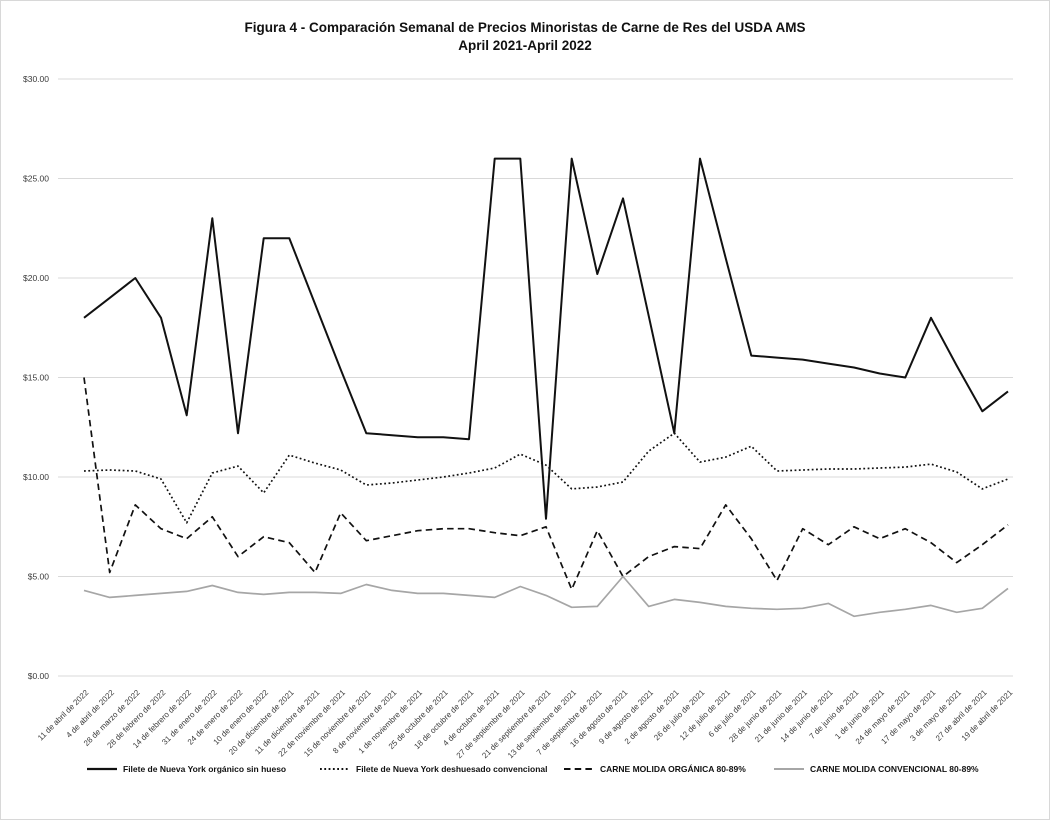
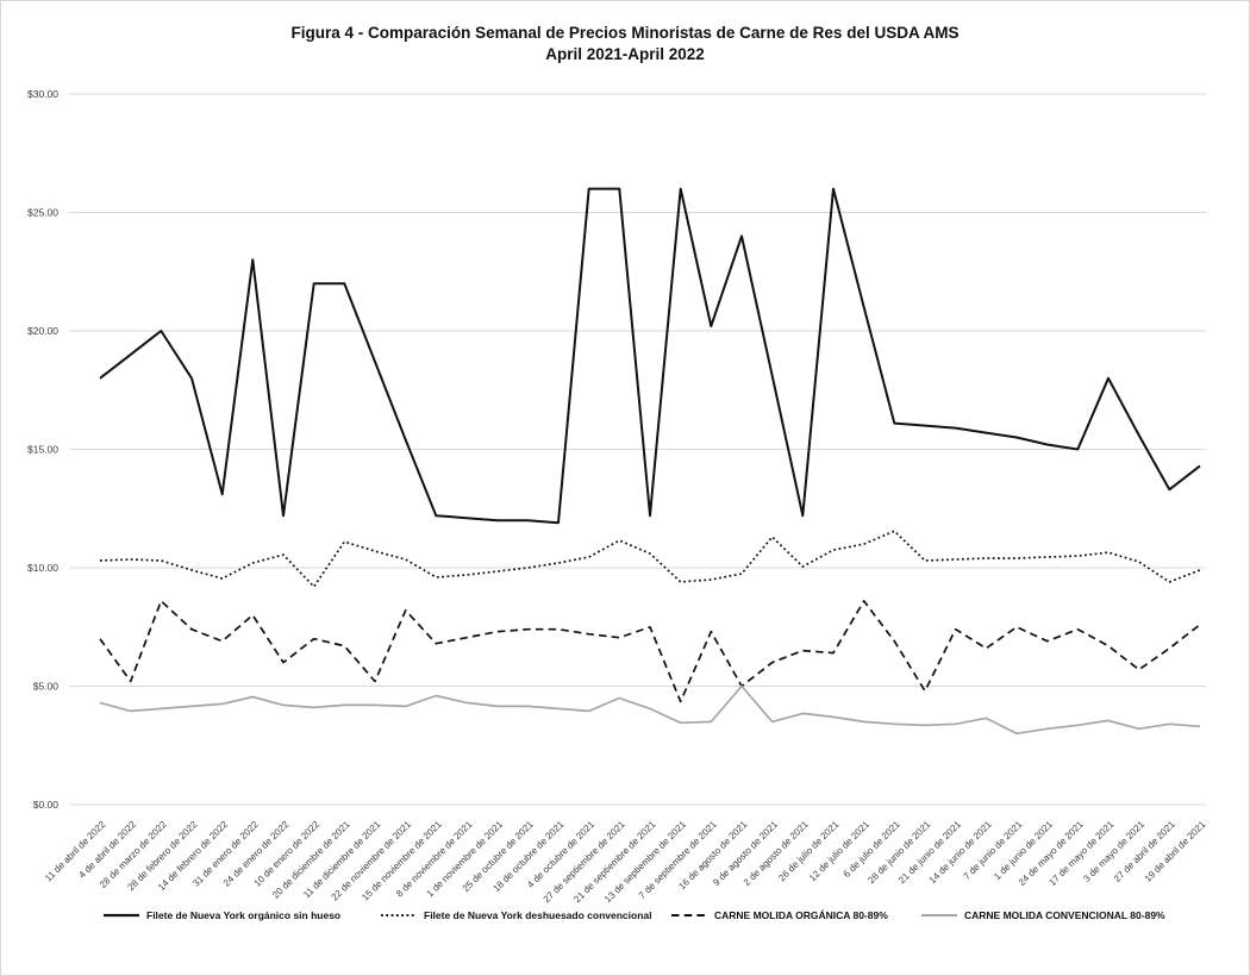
CARNE MOLIDA ORGÁNICA 80-89%/11 de abril de 2022: $15.0 -> $7.0
Filete de Nueva York deshuesado convencional/14 de febrero de 2022: $7.7 -> $9.6
Filete de Nueva York orgánico sin hueso/21 de septiembre de 2021: $7.9 -> $12.2
Filete de Nueva York deshuesado convencional/2 de agosto de 2021: $12.2 -> $10.1
CARNE MOLIDA CONVENCIONAL 80-89%/19 de abril de 2021: $4.4 -> $3.3
